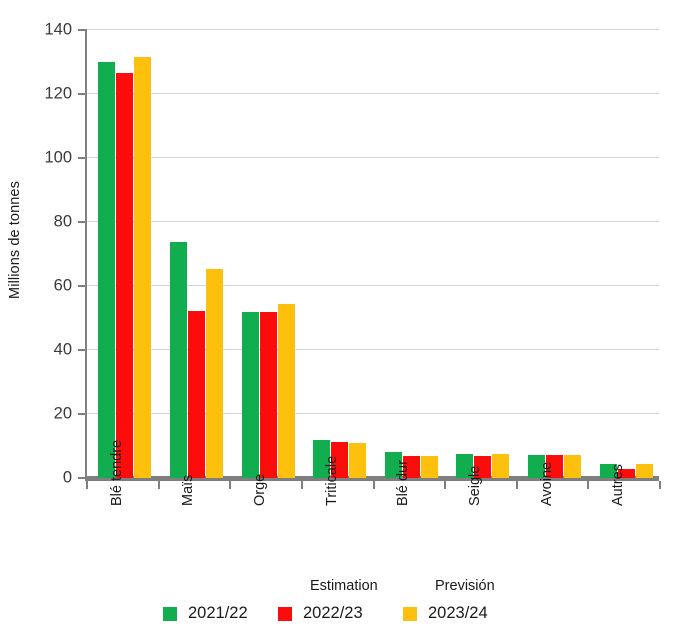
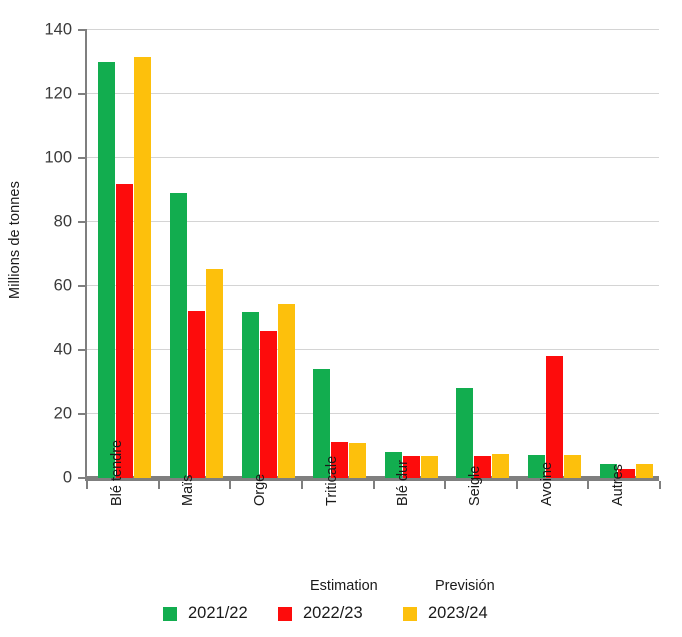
2022/23/Blé tendre: 127 -> 92
2021/22/Maïs: 74 -> 89
2022/23/Orge: 52 -> 46
2021/22/Triticale: 12 -> 34
2021/22/Seigle: 8 -> 28
2022/23/Avoine: 7 -> 38
